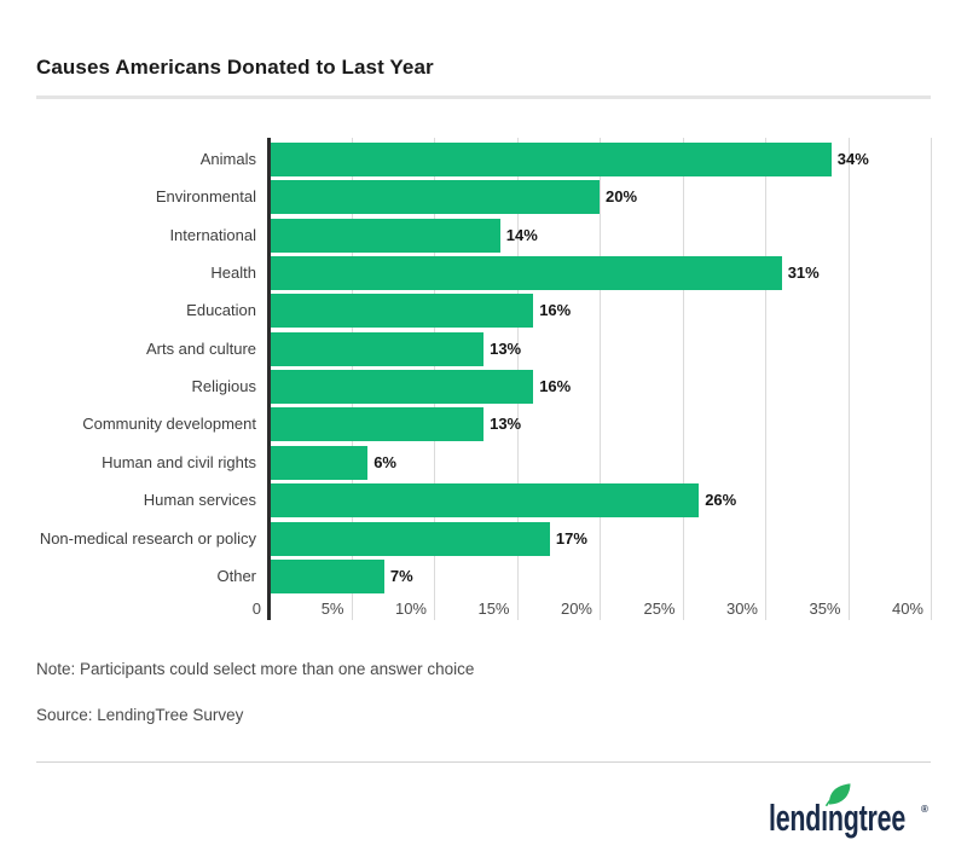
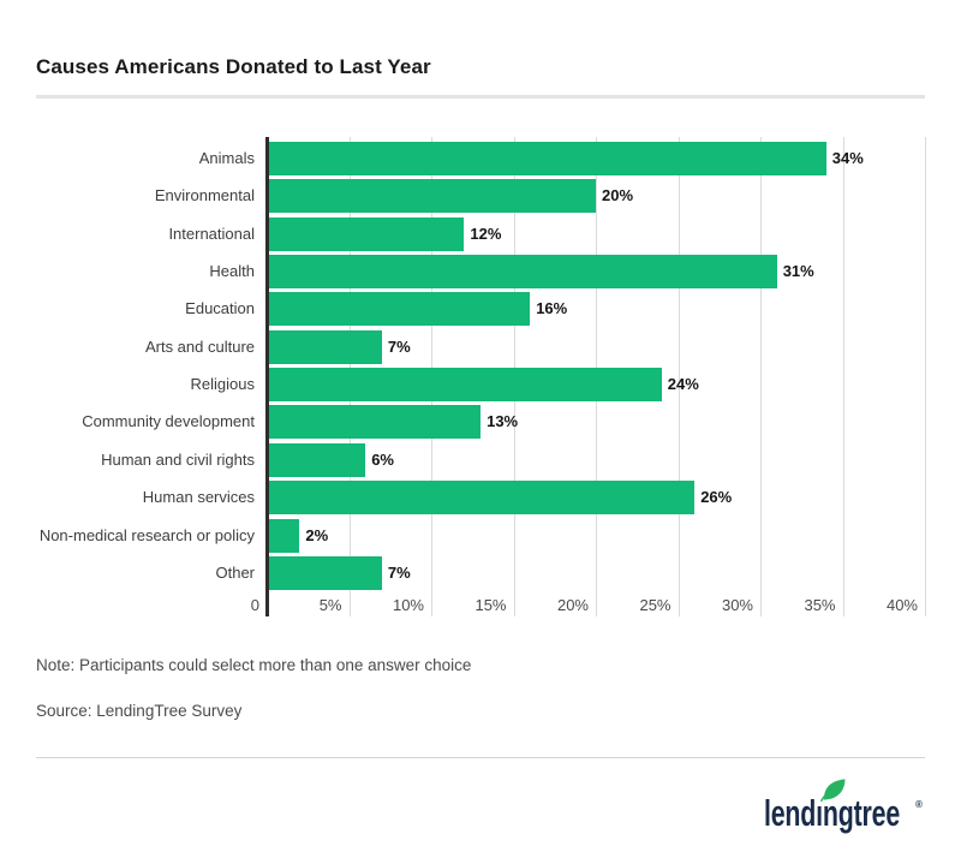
International: 14% -> 12%
Arts and culture: 13% -> 7%
Religious: 16% -> 24%
Non-medical research or policy: 17% -> 2%
